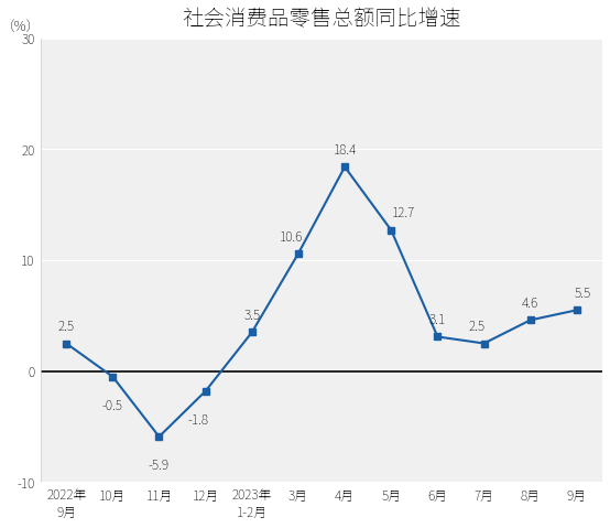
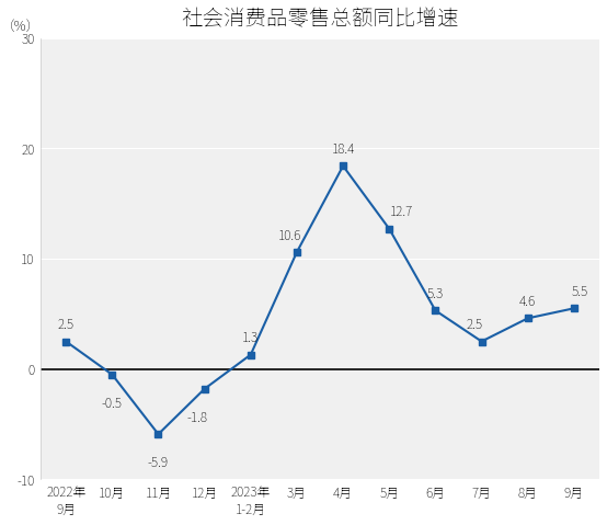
2023年 1-2月: 3.5 -> 1.3
6月: 3.1 -> 5.3
